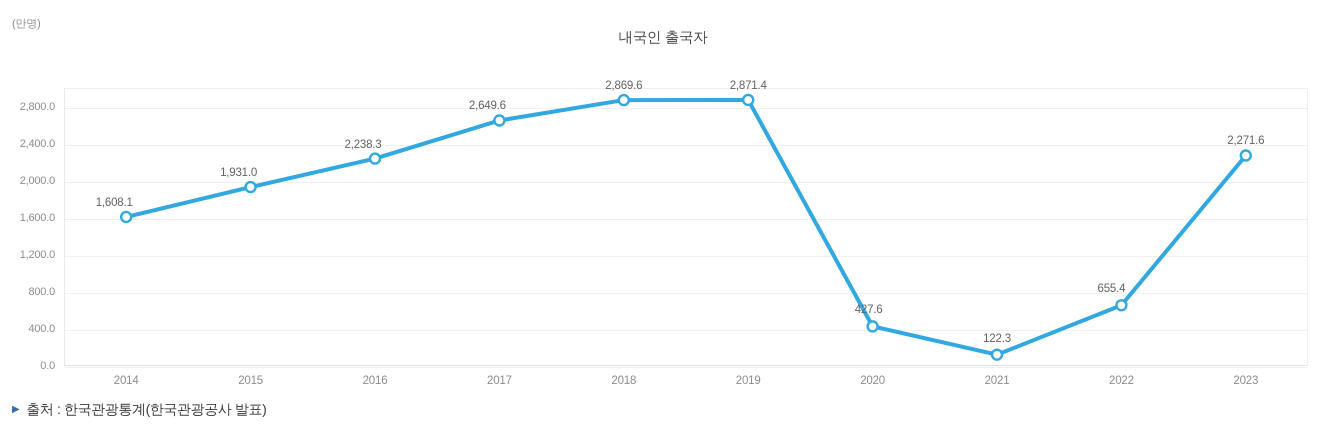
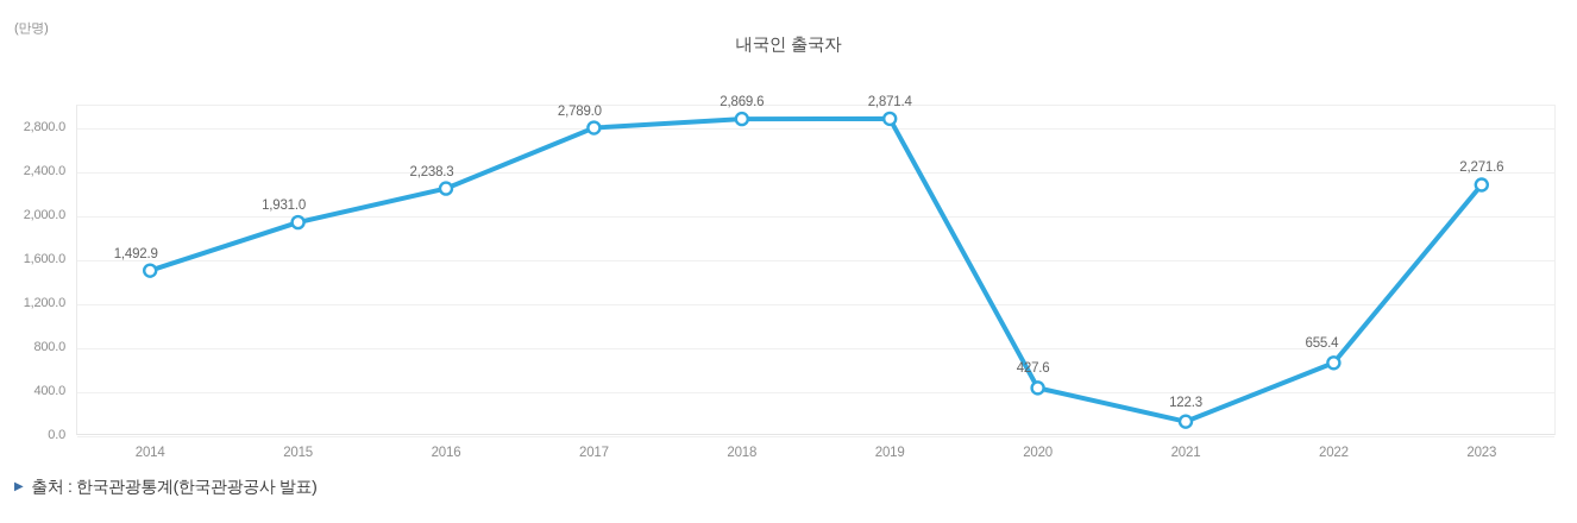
2014: 1,608.1 -> 1,492.9
2017: 2,649.6 -> 2,789.0
